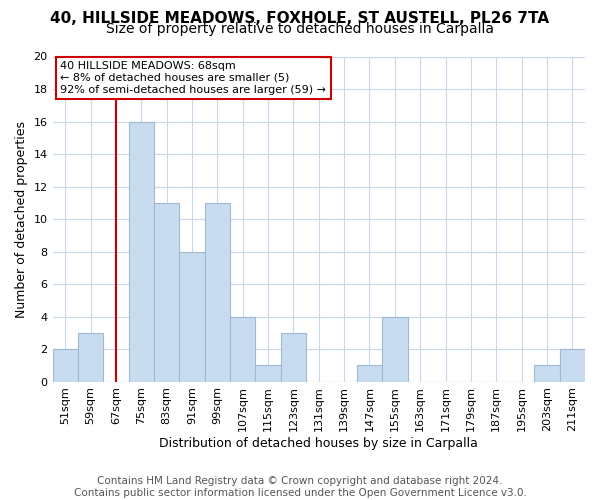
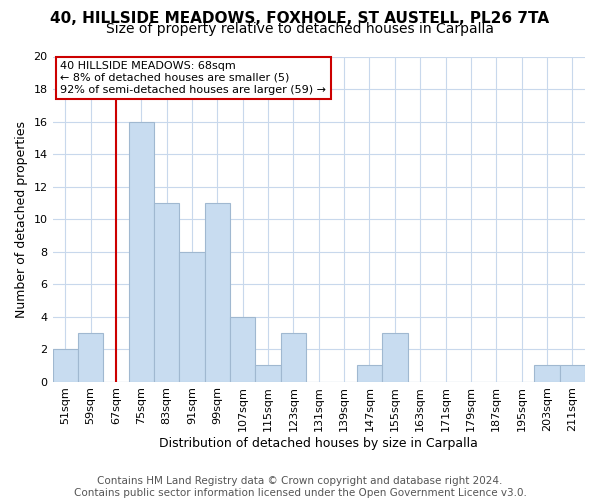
155sqm: 4 -> 3
211sqm: 2 -> 1
